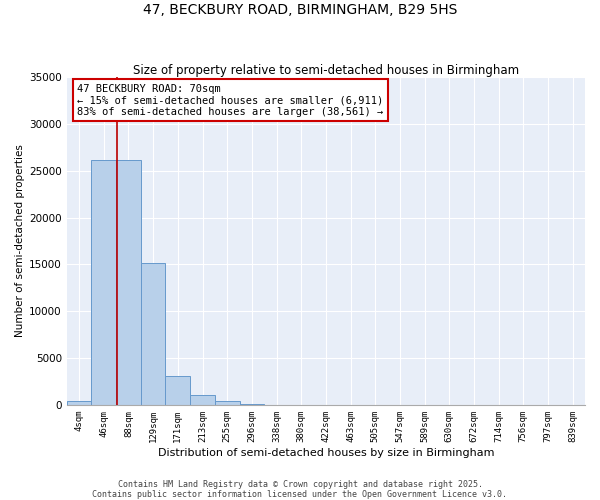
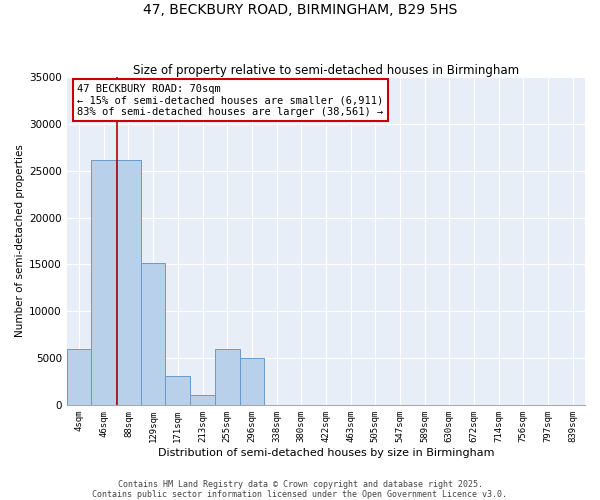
4sqm: 400 -> 6000
255sqm: 400 -> 6000
296sqm: 100 -> 5000
